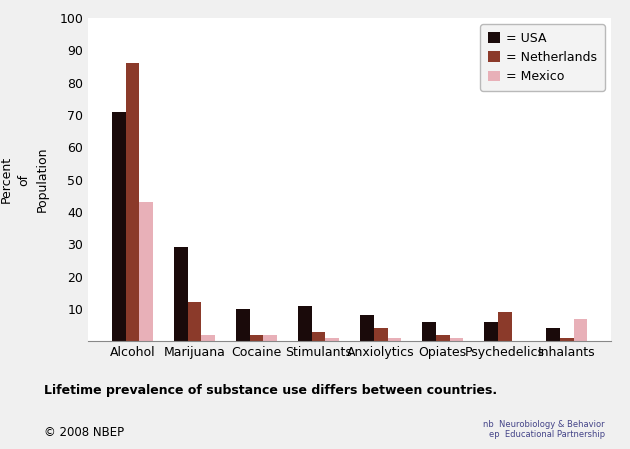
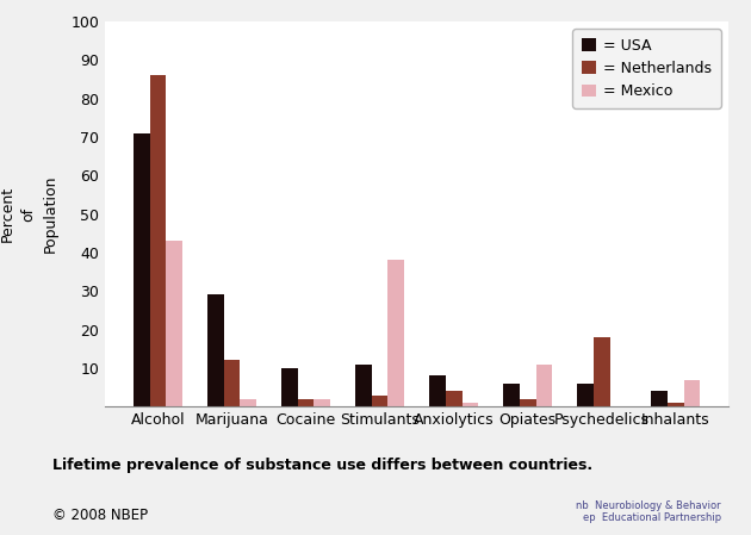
= Mexico/Stimulants: 1 -> 38
= Mexico/Opiates: 1 -> 11
= Netherlands/Psychedelics: 9 -> 18
